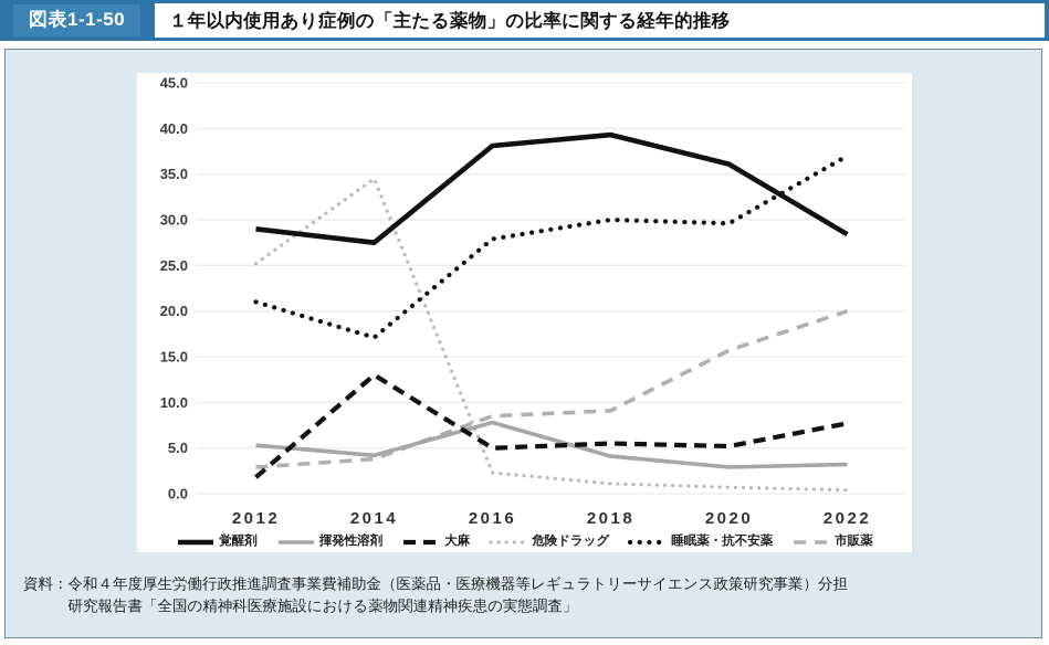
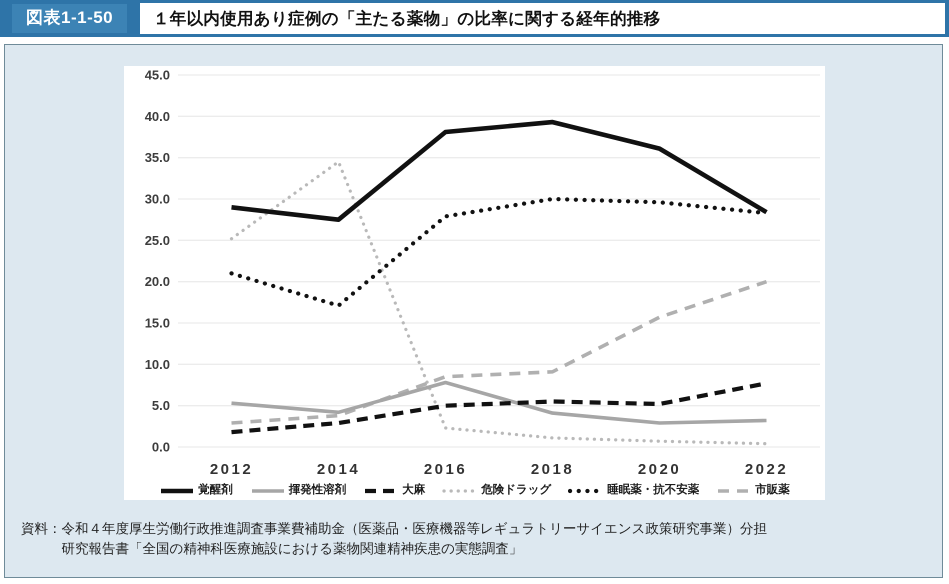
大麻/2014: 13 -> 3
睡眠薬・抗不安薬/2022: 37 -> 28
